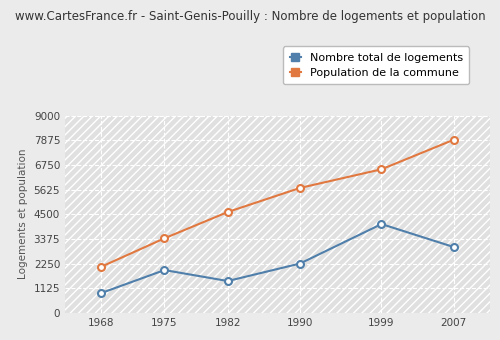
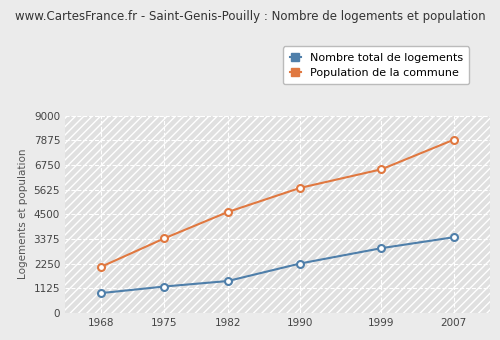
Nombre total de logements/1975: 1950 -> 1200
Nombre total de logements/1999: 4050 -> 2950
Nombre total de logements/2007: 3000 -> 3450
